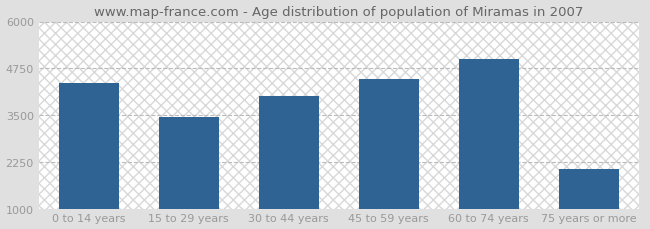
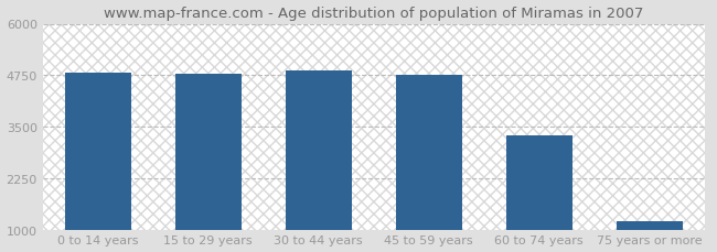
0 to 14 years: 4350 -> 4820
15 to 29 years: 3450 -> 4790
30 to 44 years: 4000 -> 4870
45 to 59 years: 4450 -> 4770
60 to 74 years: 5000 -> 3300
75 years or more: 2050 -> 1200
